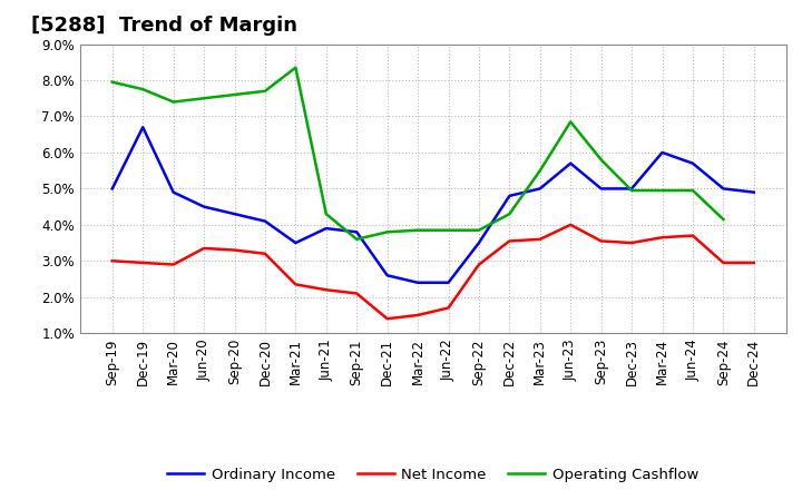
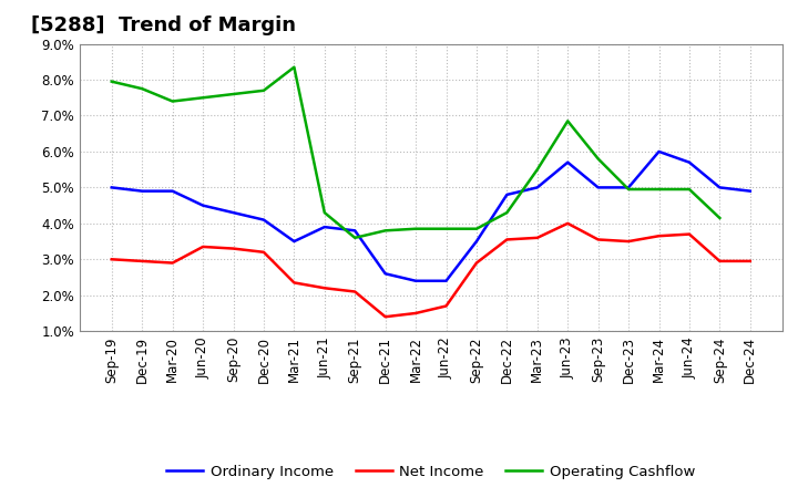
Ordinary Income/Dec-19: 6.7% -> 4.9%
